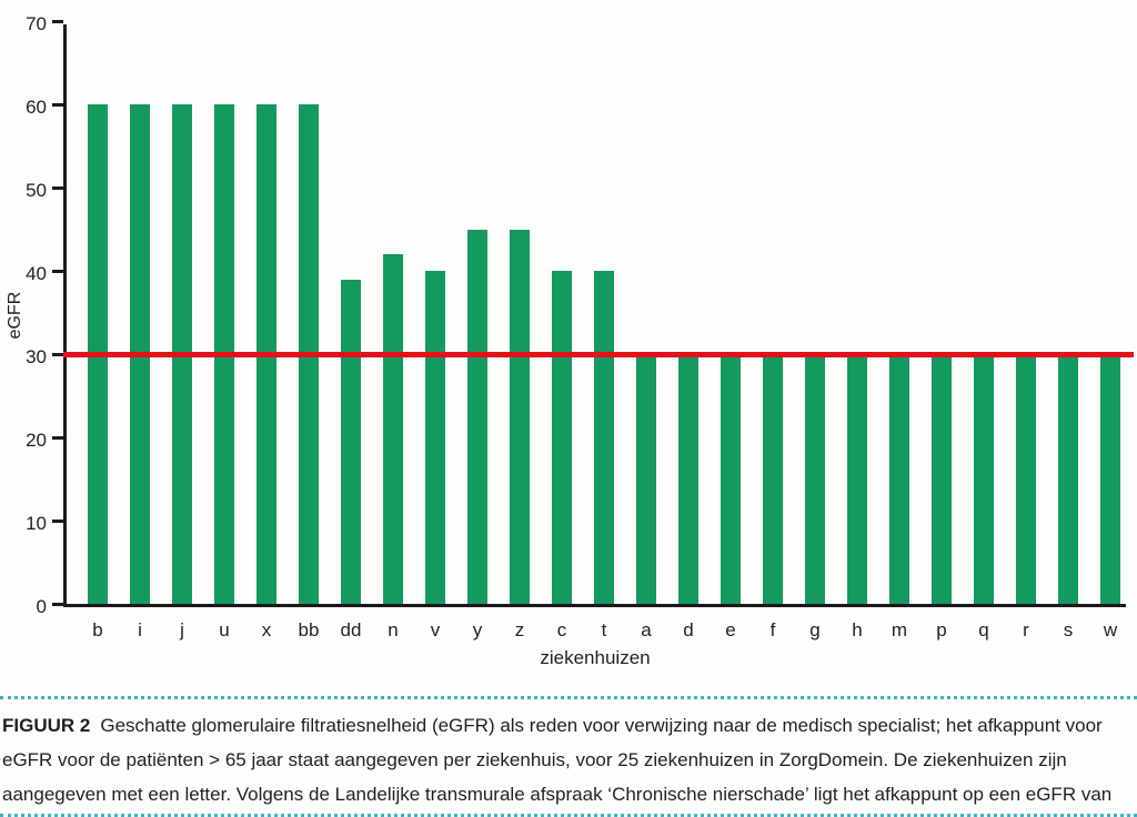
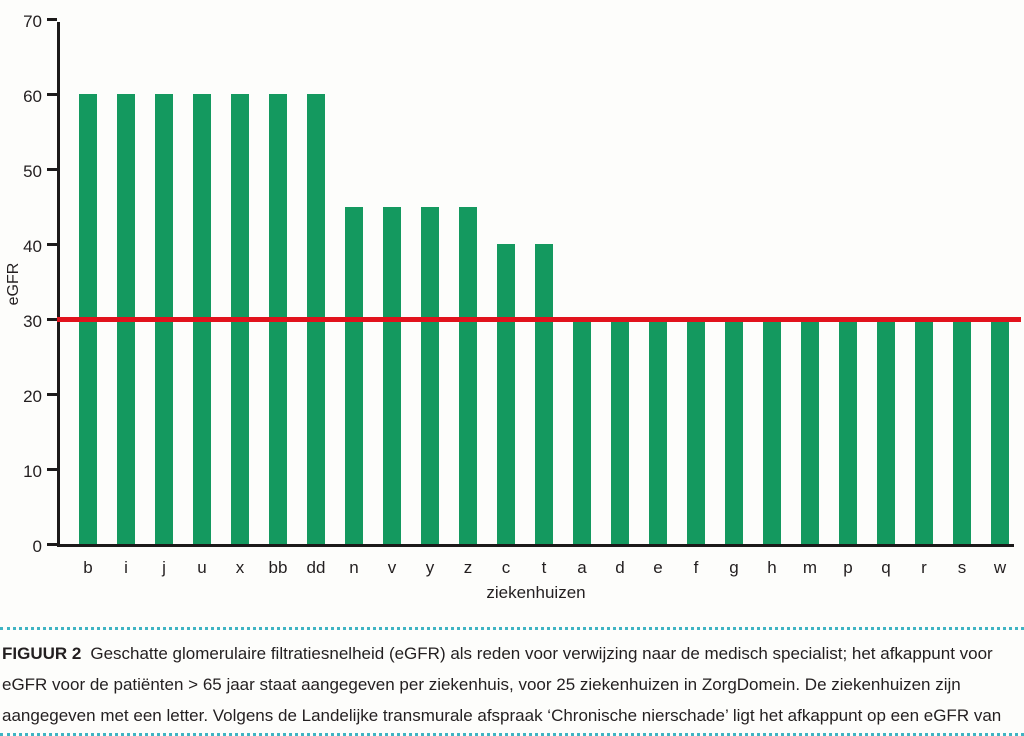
dd: 39 -> 60
n: 42 -> 45
v: 40 -> 45
